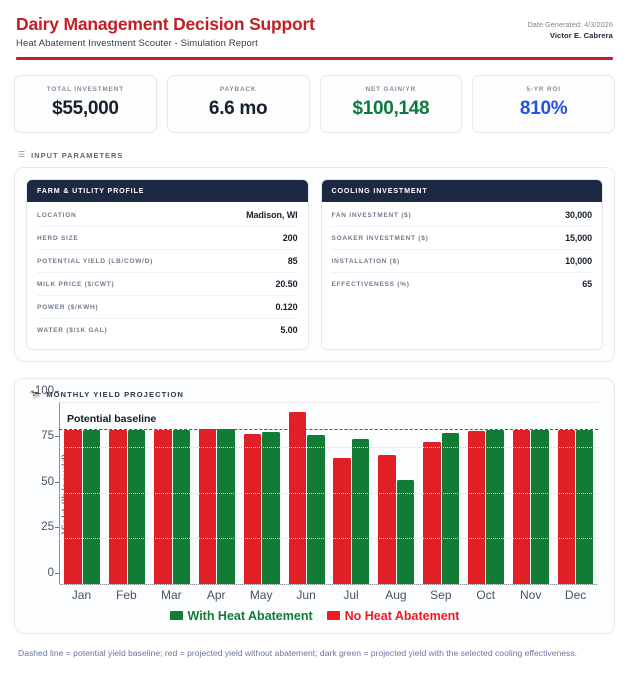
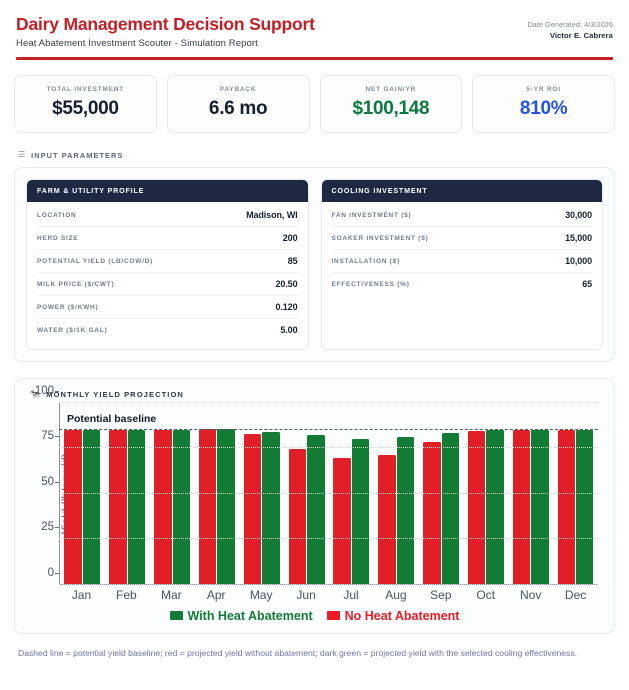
No Heat Abatement/Jun: 95 -> 74
With Heat Abatement/Aug: 57 -> 81
